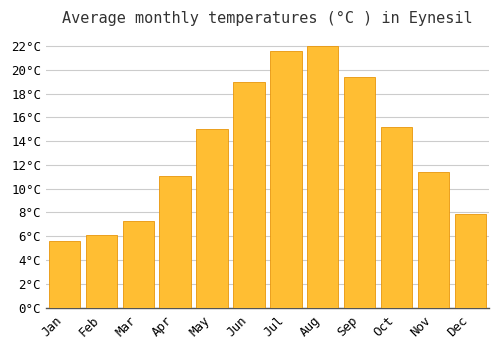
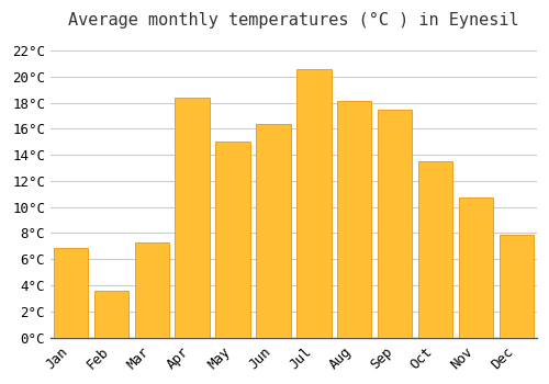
Jan: 5.6°C -> 6.9°C
Feb: 6.1°C -> 3.6°C
Apr: 11.1°C -> 18.4°C
Jun: 19.0°C -> 16.4°C
Jul: 21.6°C -> 20.6°C
Aug: 22.0°C -> 18.1°C
Sep: 19.4°C -> 17.5°C
Oct: 15.2°C -> 13.5°C
Nov: 11.4°C -> 10.7°C
